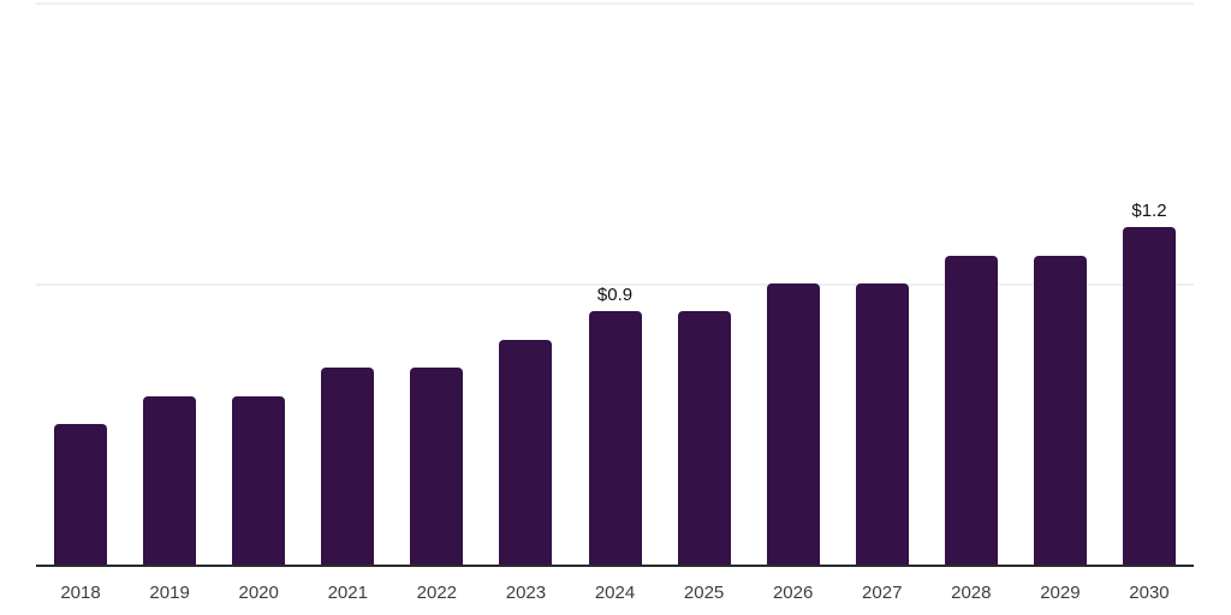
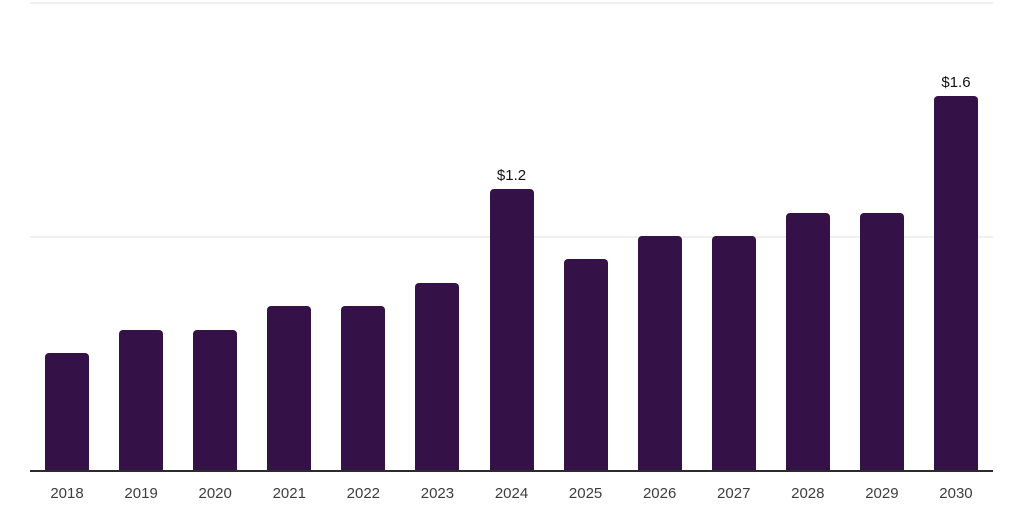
2024: $0.9 -> $1.2
2030: $1.2 -> $1.6
